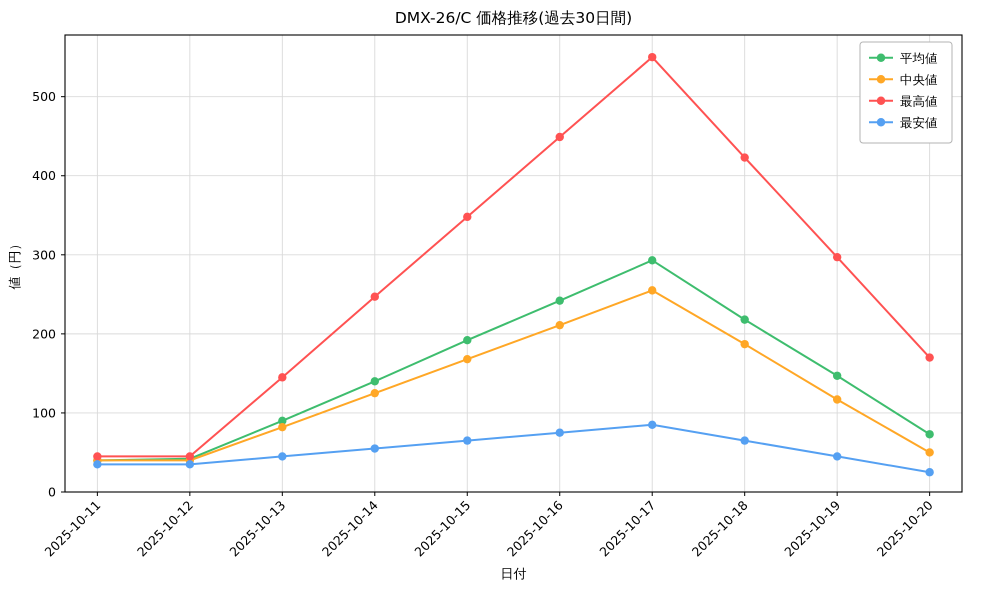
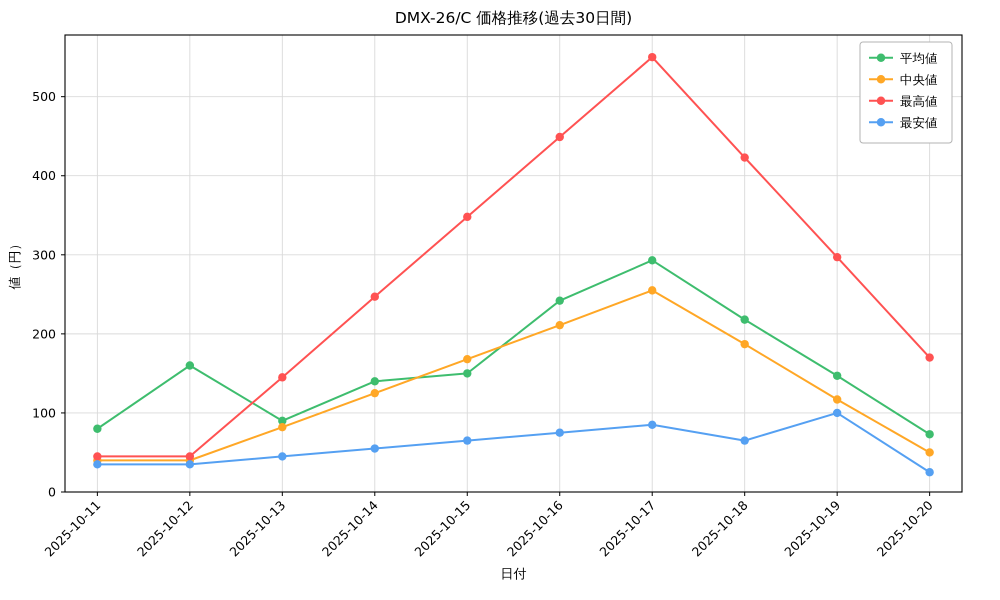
平均値/2025-10-11: 40 -> 80
平均値/2025-10-12: 40 -> 160
平均値/2025-10-15: 190 -> 150
最安値/2025-10-19: 40 -> 100
